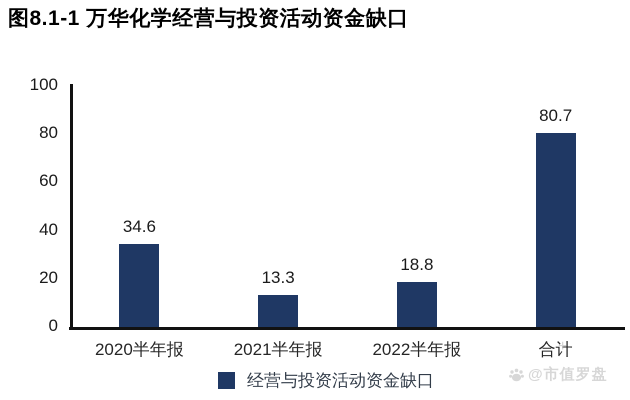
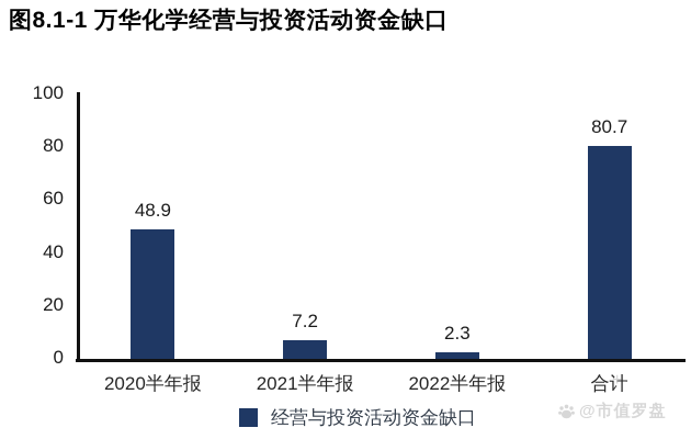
2020半年报: 34.6 -> 48.9
2021半年报: 13.3 -> 7.2
2022半年报: 18.8 -> 2.3
